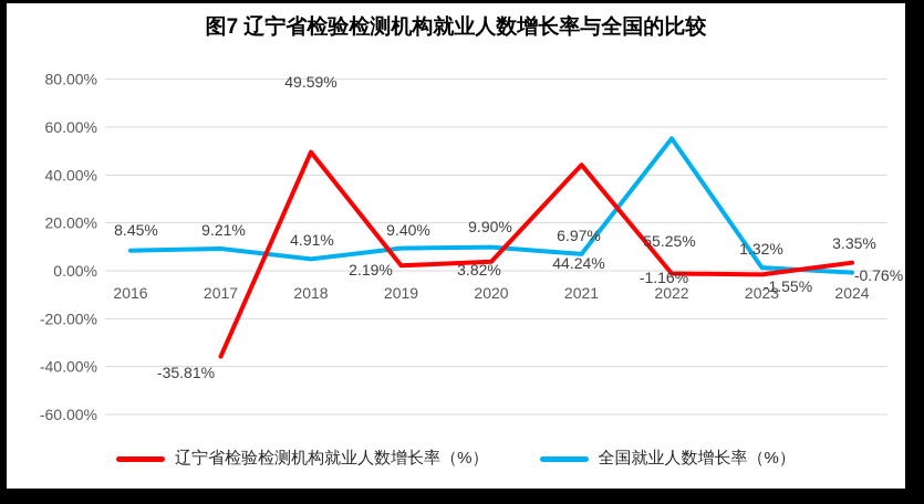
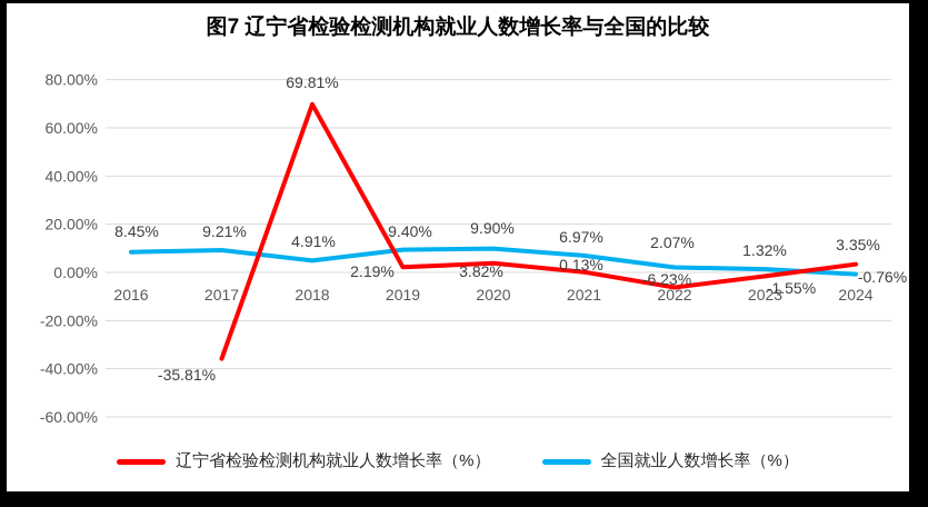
辽宁省检验检测机构就业人数增长率（%）/2018: 49.59% -> 69.81%
辽宁省检验检测机构就业人数增长率（%）/2021: 44.24% -> 0.13%
辽宁省检验检测机构就业人数增长率（%）/2022: -1.16% -> -6.23%
全国就业人数增长率（%）/2022: 55.25% -> 2.07%
